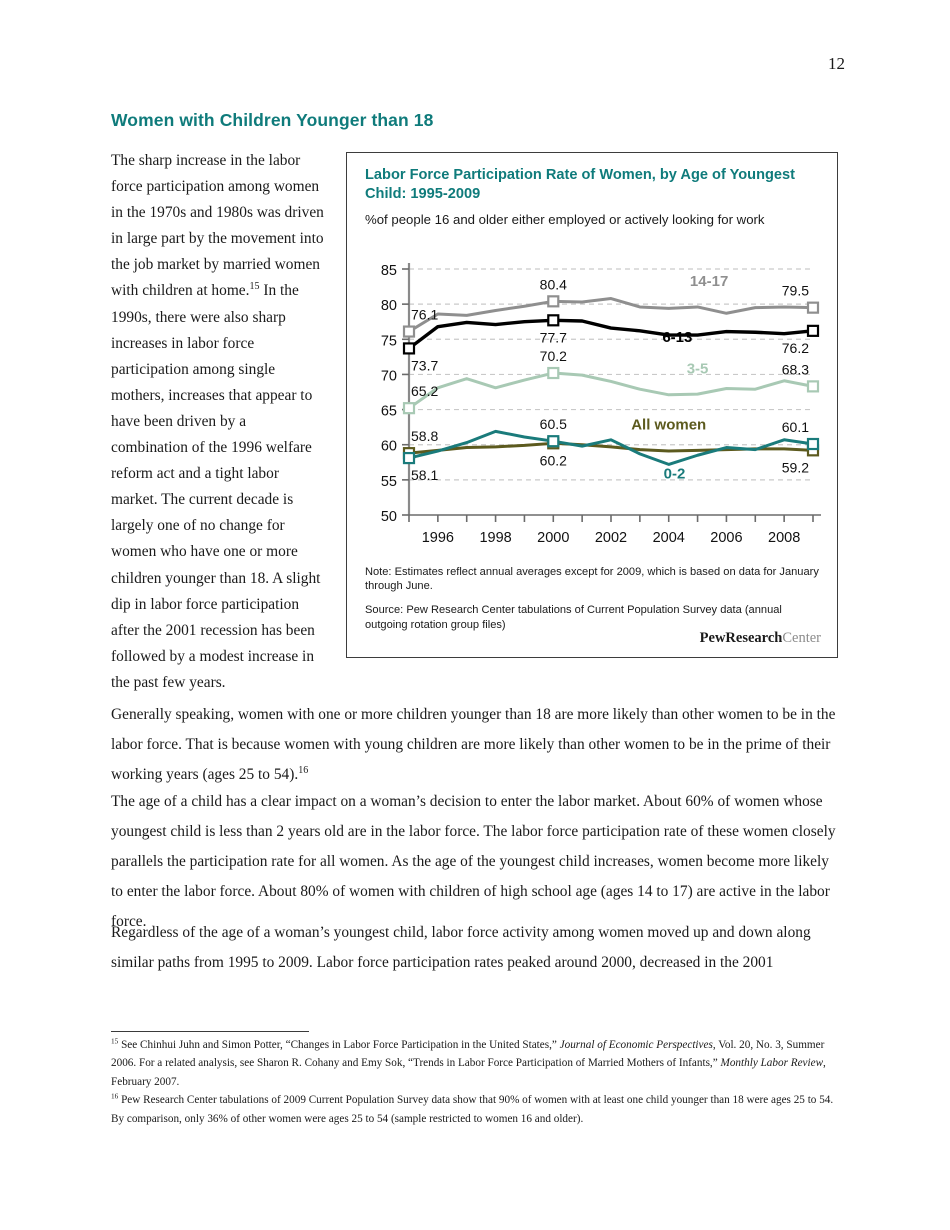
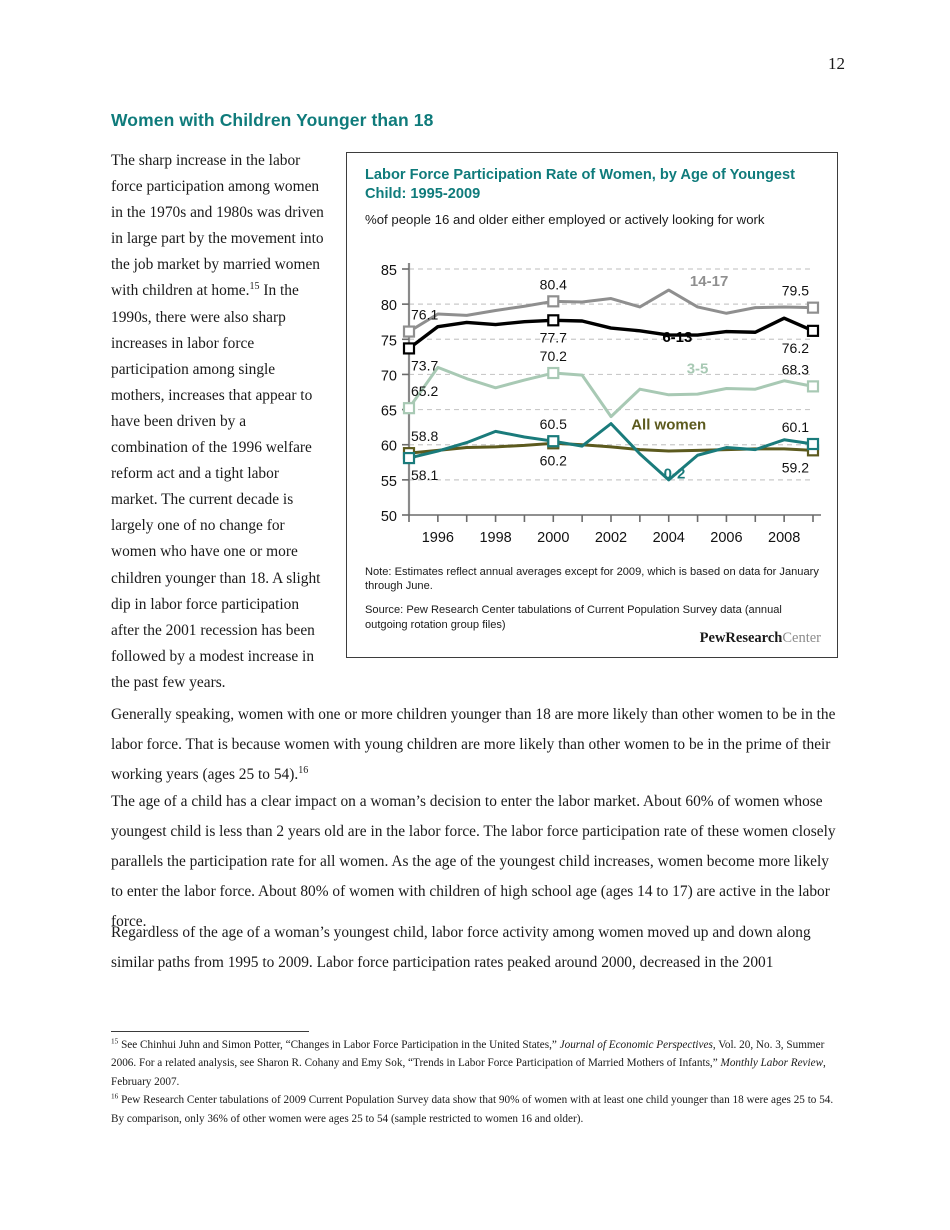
3-5/1996: 68 -> 71
3-5/2002: 69 -> 64
0-2/2002: 61 -> 63
14-17/2004: 79 -> 82
0-2/2004: 57 -> 55
6-13/2008: 76 -> 78
